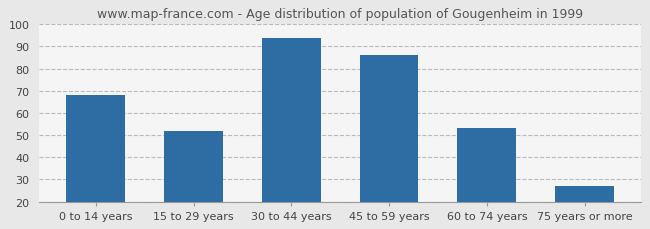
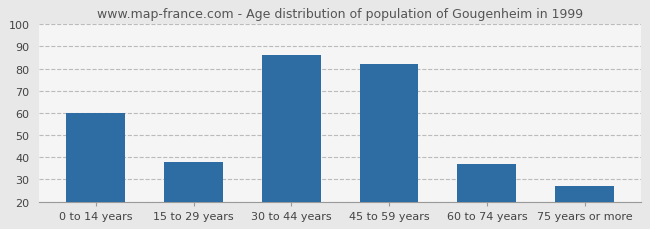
0 to 14 years: 68 -> 60
15 to 29 years: 52 -> 38
30 to 44 years: 94 -> 86
45 to 59 years: 86 -> 82
60 to 74 years: 53 -> 37
